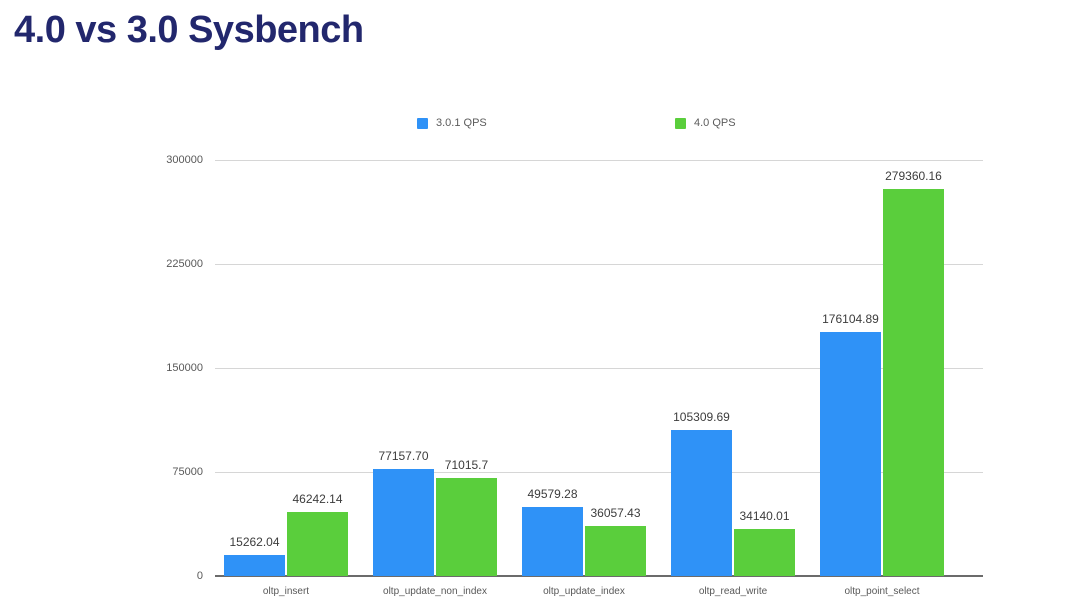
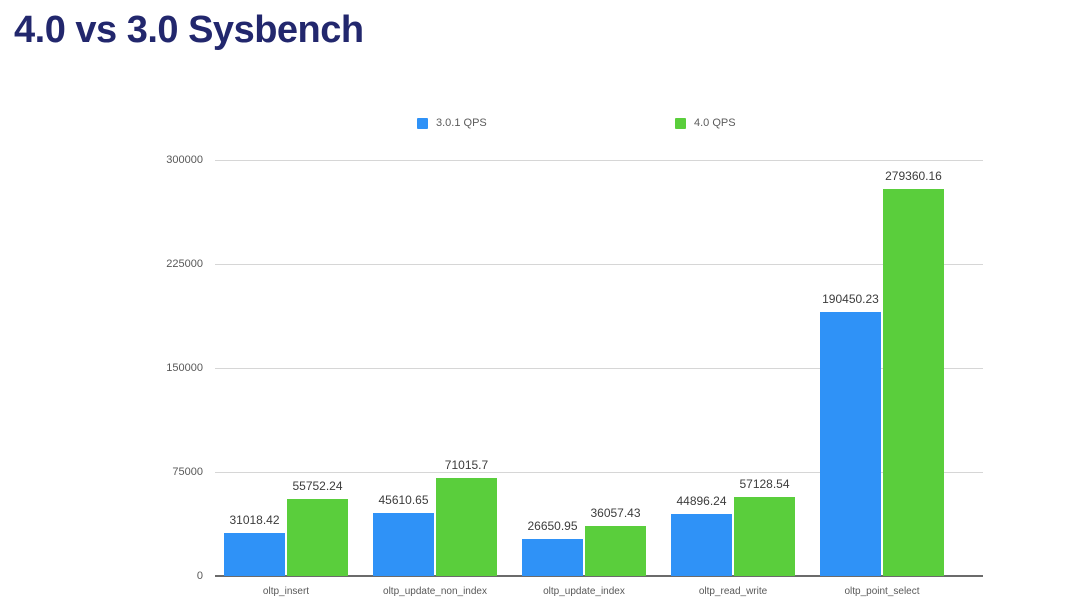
3.0.1 QPS/oltp_insert: 15262.04 -> 31018.42
4.0 QPS/oltp_insert: 46242.14 -> 55752.24
3.0.1 QPS/oltp_update_non_index: 77157.70 -> 45610.65
3.0.1 QPS/oltp_update_index: 49579.28 -> 26650.95
3.0.1 QPS/oltp_read_write: 105309.69 -> 44896.24
4.0 QPS/oltp_read_write: 34140.01 -> 57128.54
3.0.1 QPS/oltp_point_select: 176104.89 -> 190450.23
